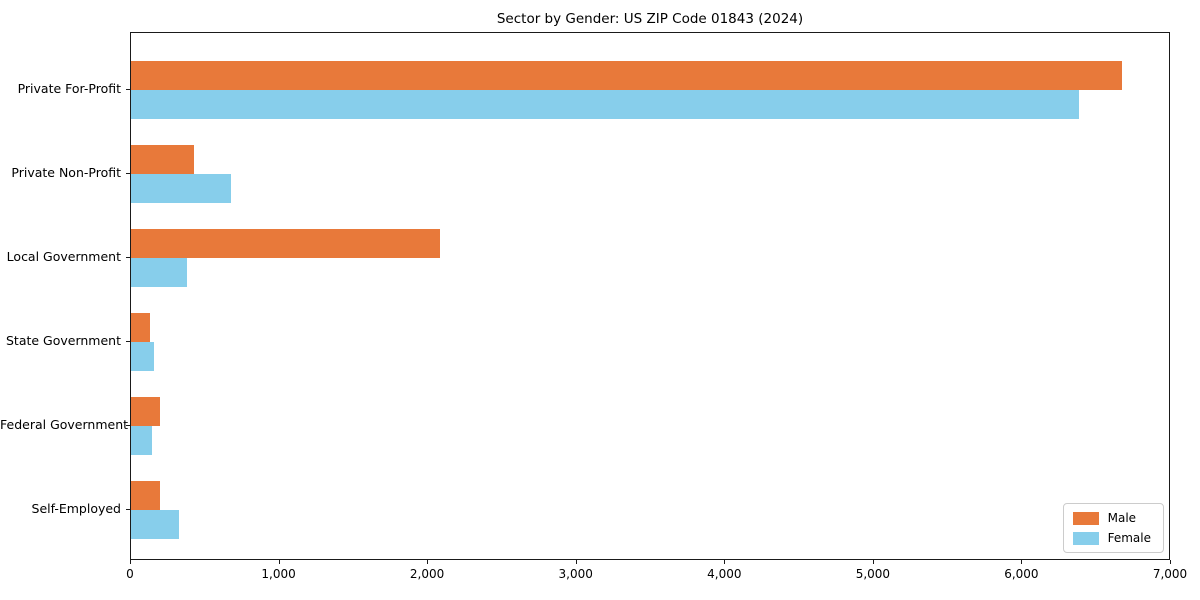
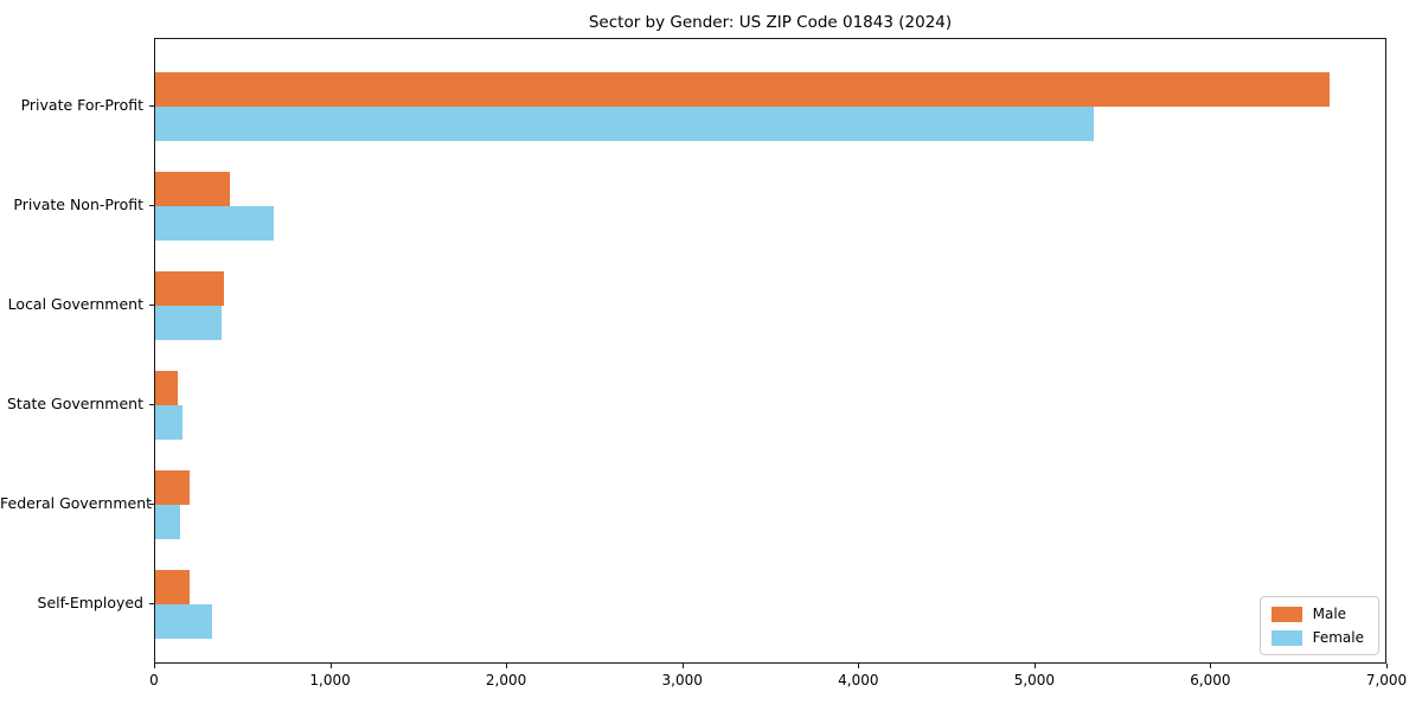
Female/Private For-Profit: 6380 -> 5330
Male/Local Government: 2080 -> 390
